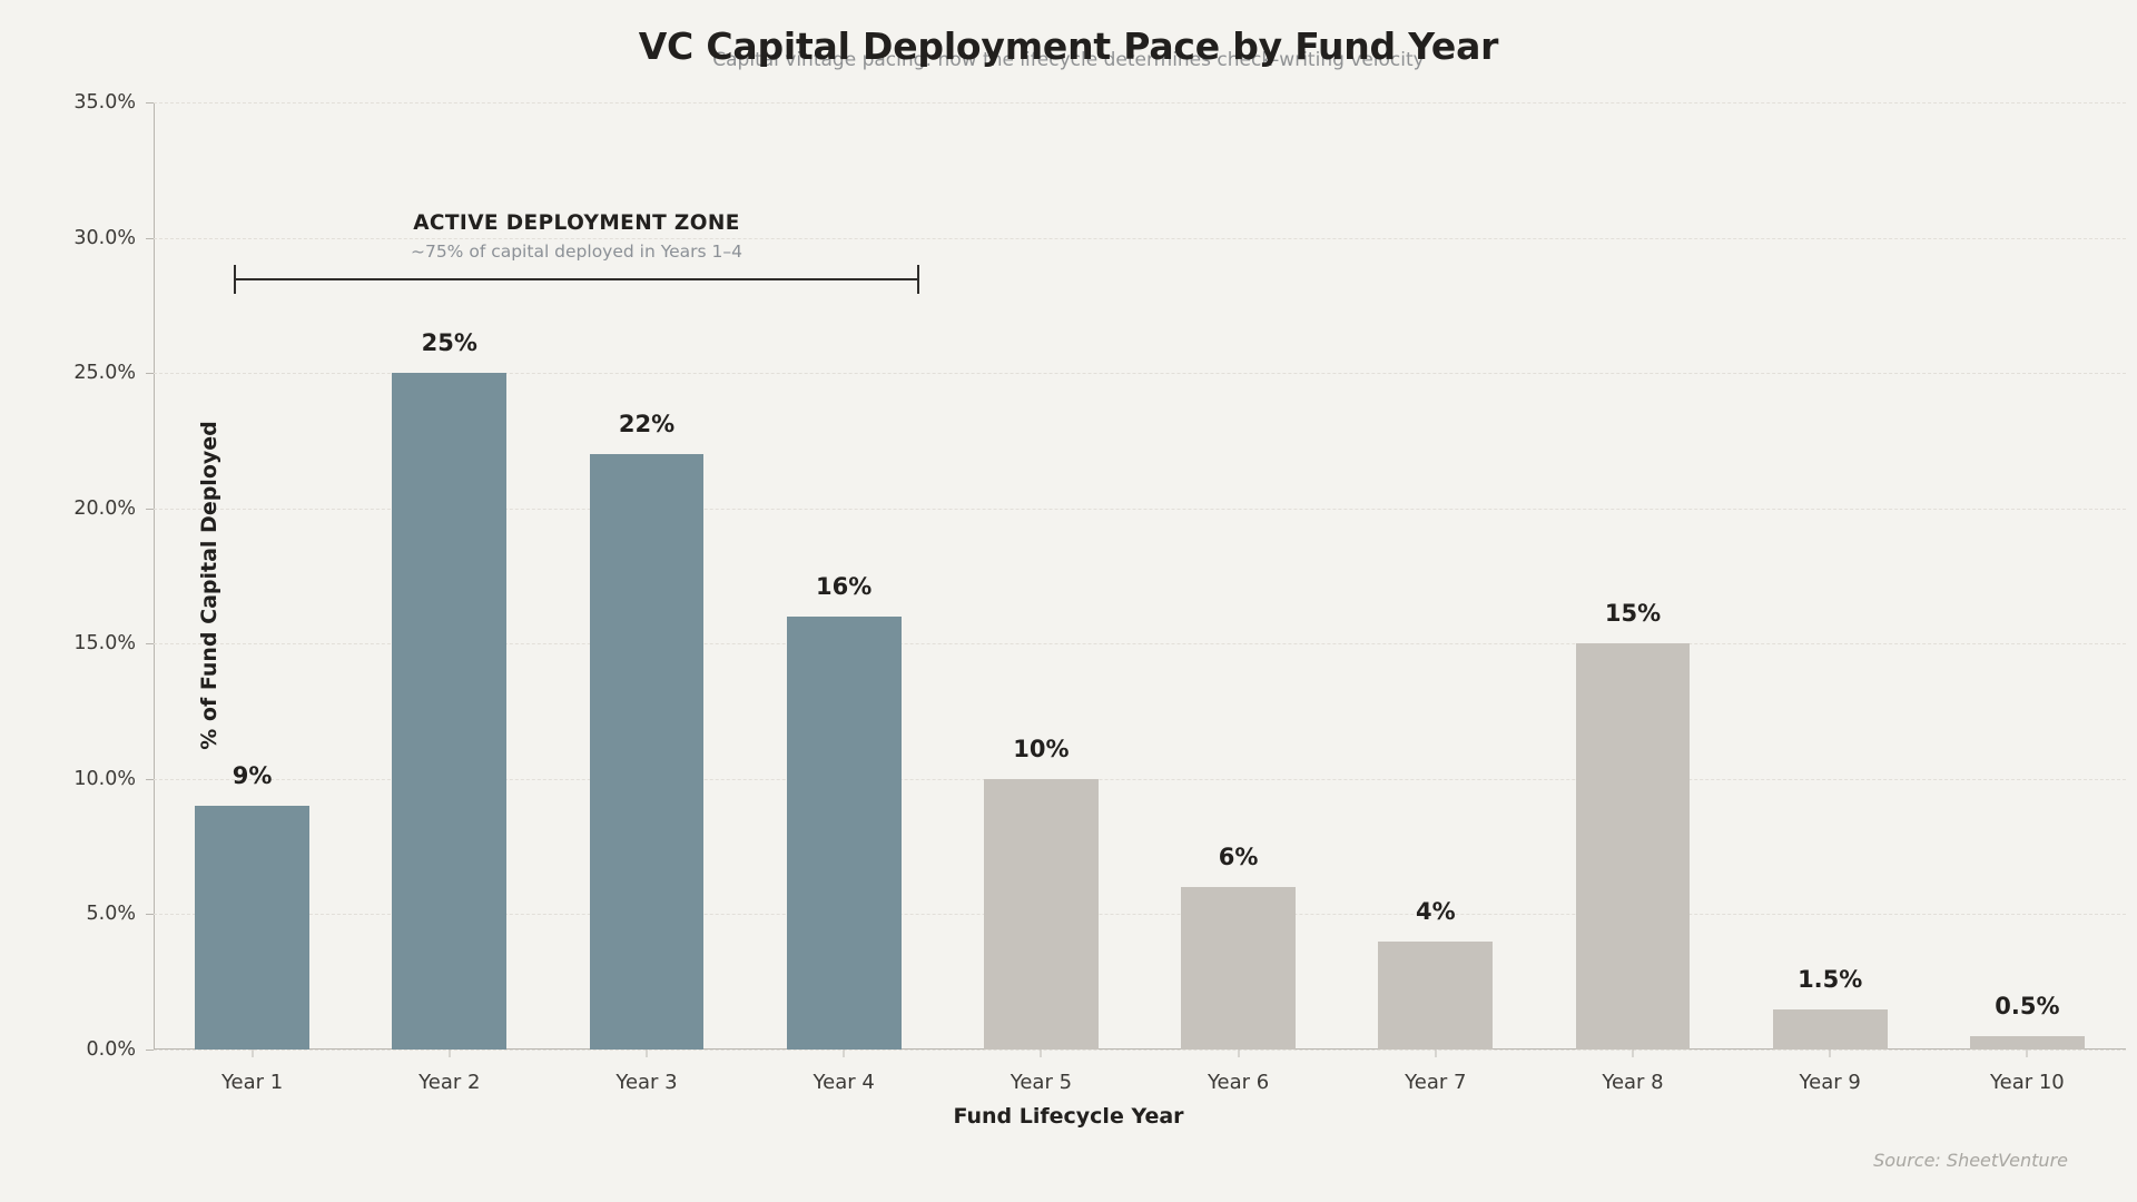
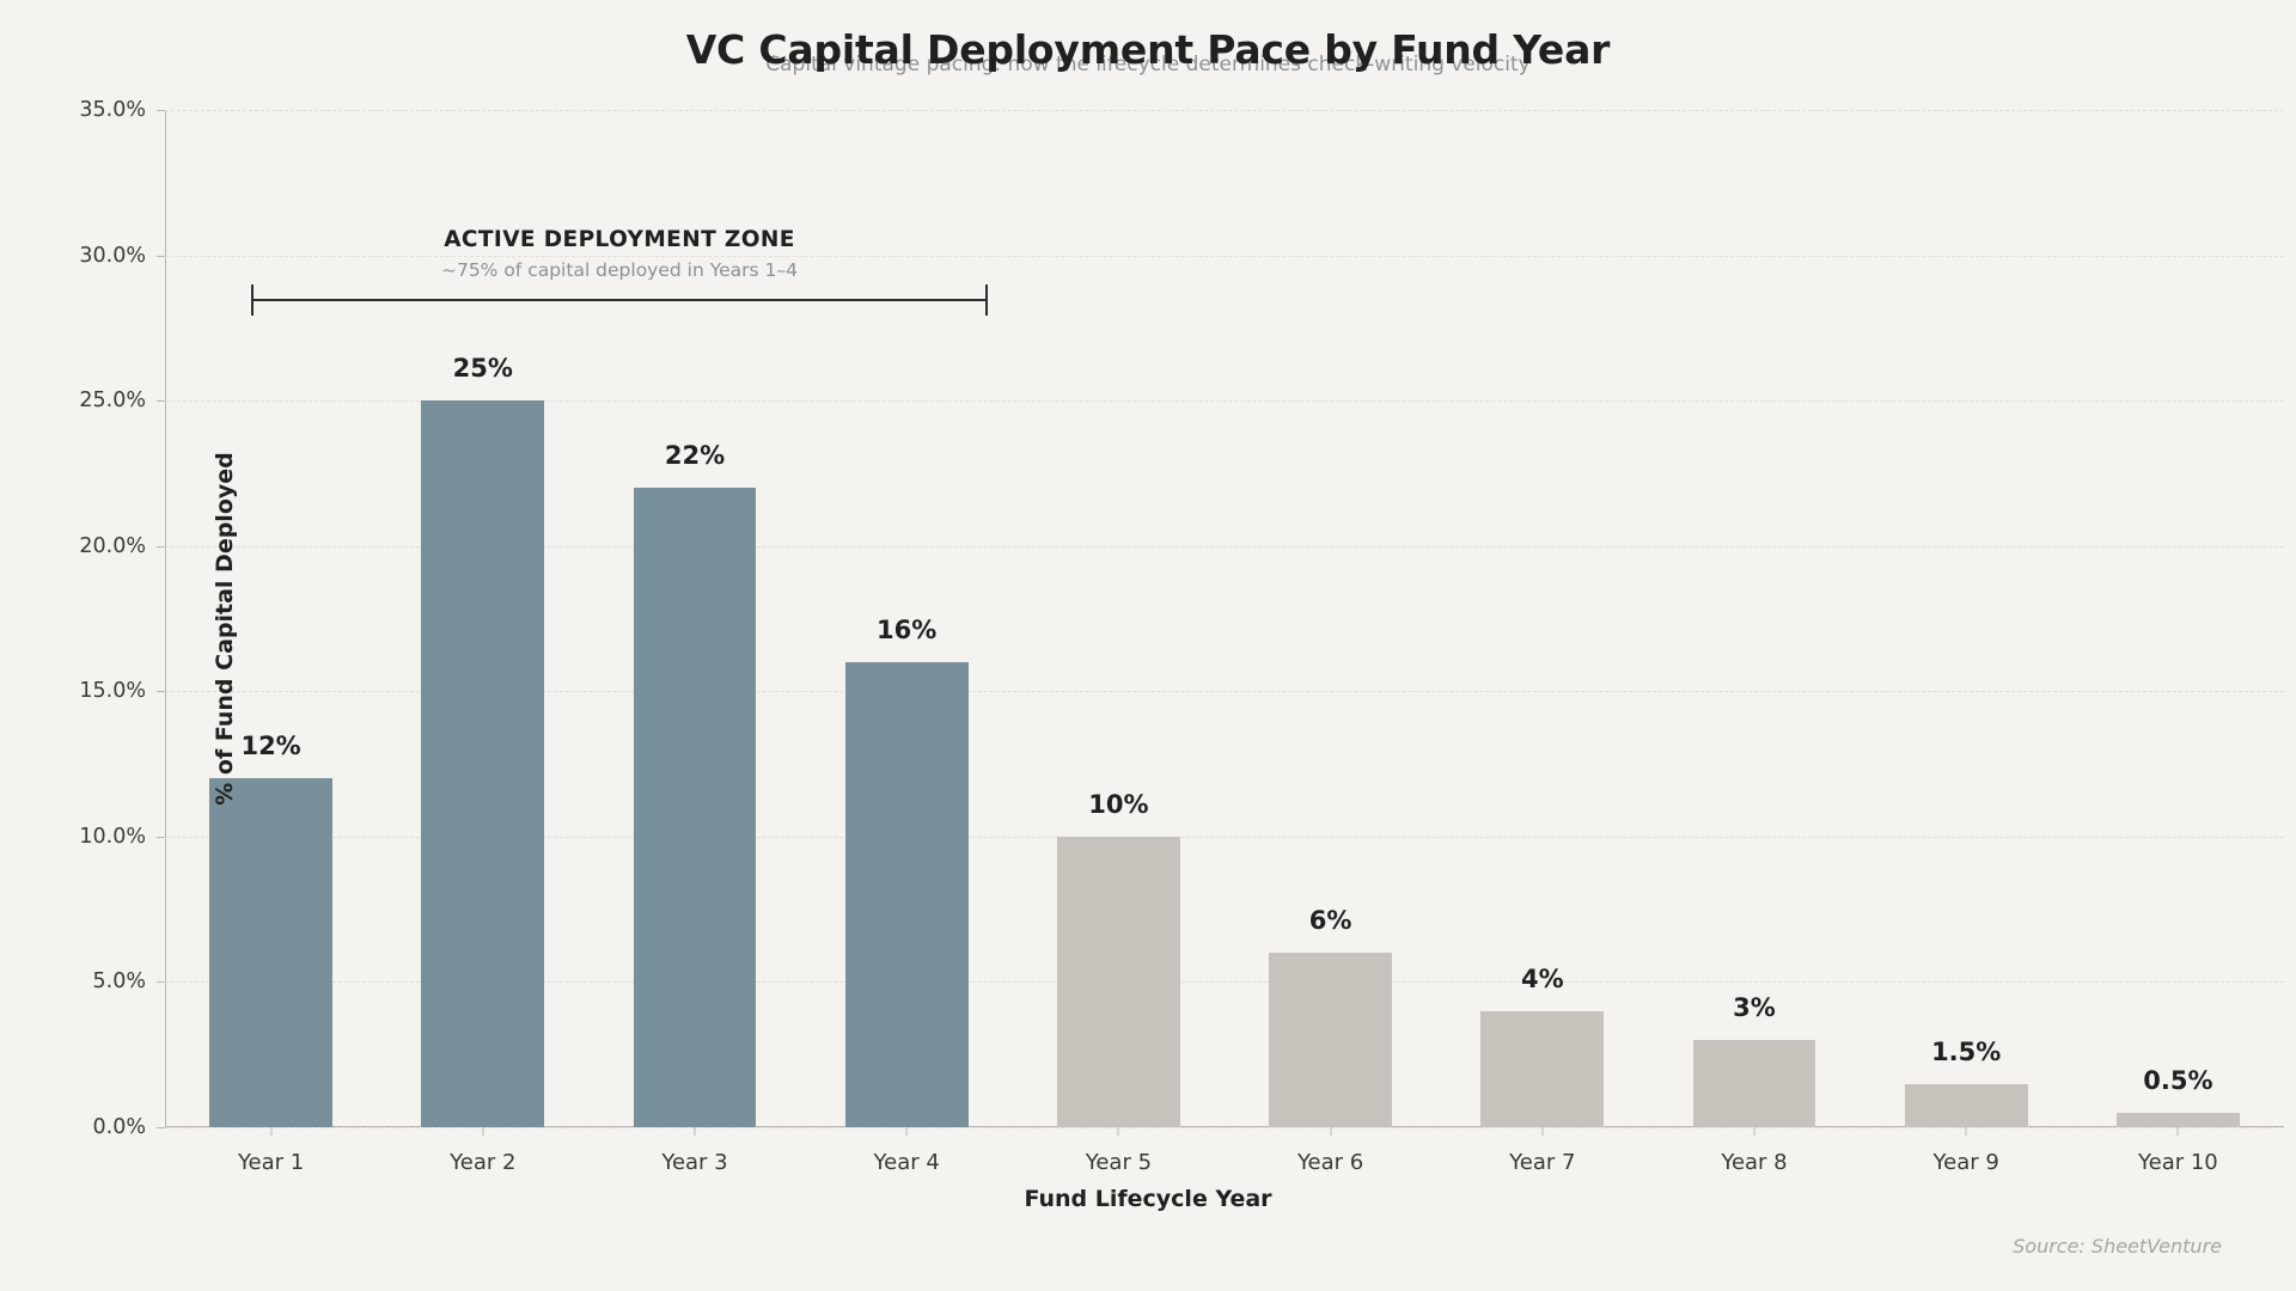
Year 1: 9% -> 12%
Year 8: 15% -> 3%
